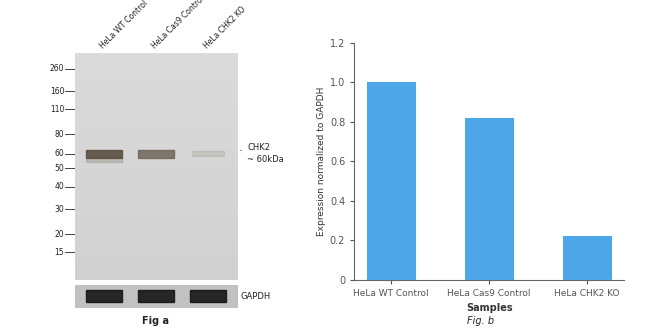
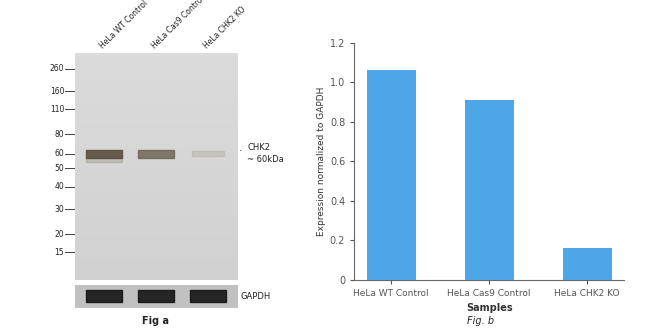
HeLa WT Control: 1.00 -> 1.06
HeLa Cas9 Control: 0.82 -> 0.91
HeLa CHK2 KO: 0.22 -> 0.16
